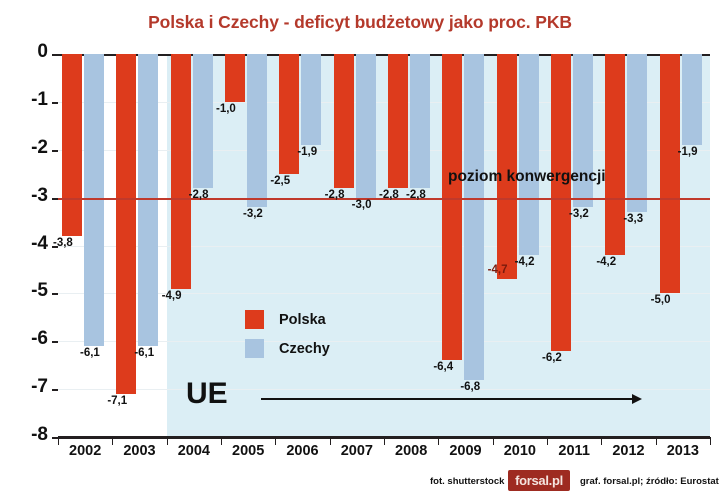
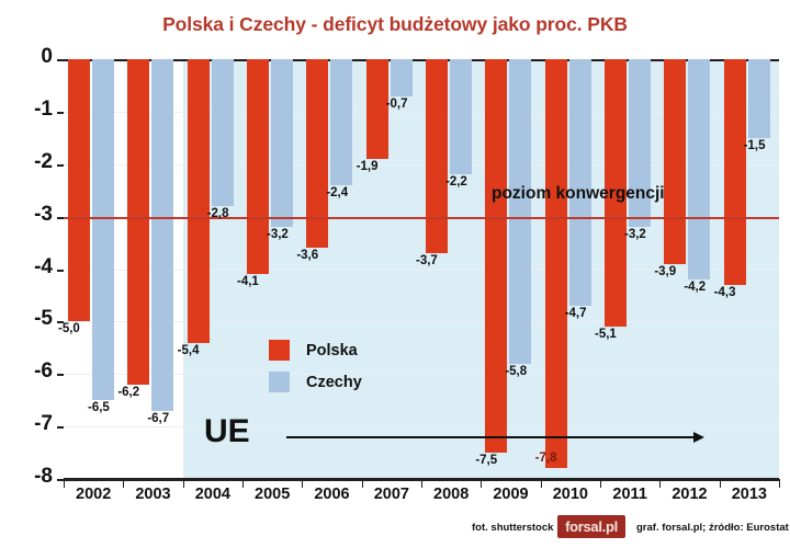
Polska/2002: -3,8 -> -5,0
Czechy/2002: -6,1 -> -6,5
Polska/2003: -7,1 -> -6,2
Czechy/2003: -6,1 -> -6,7
Polska/2004: -4,9 -> -5,4
Polska/2005: -1,0 -> -4,1
Polska/2006: -2,5 -> -3,6
Czechy/2006: -1,9 -> -2,4
Polska/2007: -2,8 -> -1,9
Czechy/2007: -3,0 -> -0,7
Polska/2008: -2,8 -> -3,7
Czechy/2008: -2,8 -> -2,2
Polska/2009: -6,4 -> -7,5
Czechy/2009: -6,8 -> -5,8
Polska/2010: -4,7 -> -7,8
Czechy/2010: -4,2 -> -4,7
Polska/2011: -6,2 -> -5,1
Polska/2012: -4,2 -> -3,9
Czechy/2012: -3,3 -> -4,2
Polska/2013: -5,0 -> -4,3
Czechy/2013: -1,9 -> -1,5
